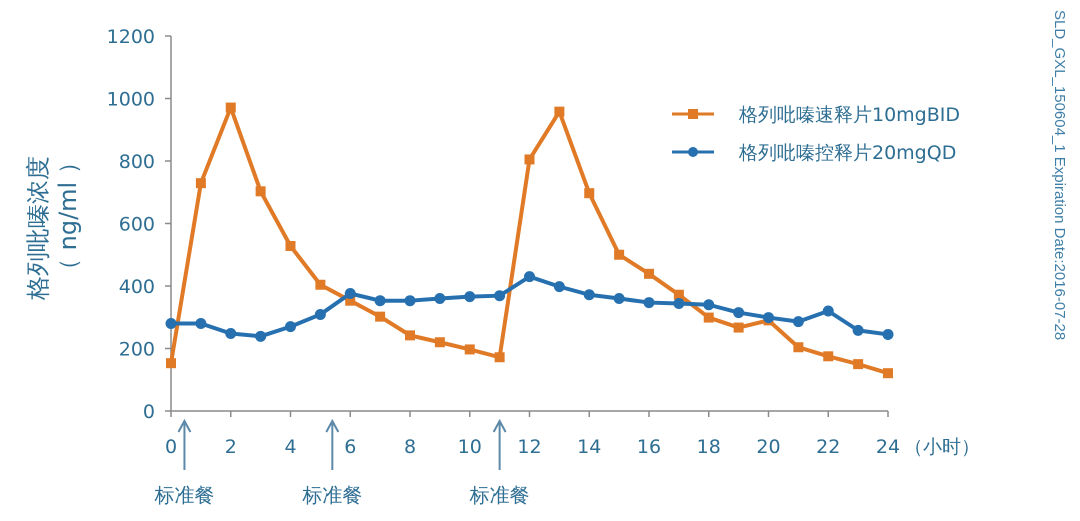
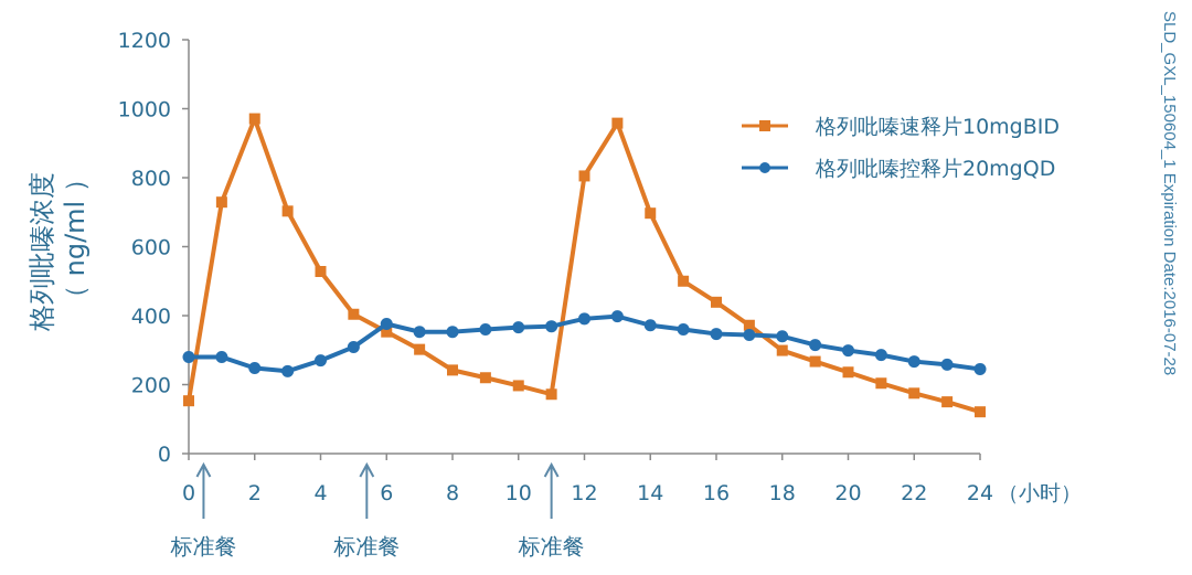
格列吡嗪控释片20mgQD/12: 430 -> 390
格列吡嗪速释片10mgBID/20: 290 -> 240
格列吡嗪控释片20mgQD/22: 320 -> 270
